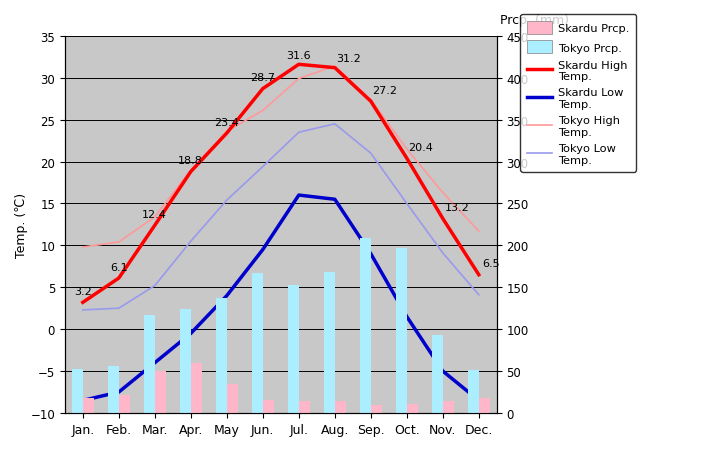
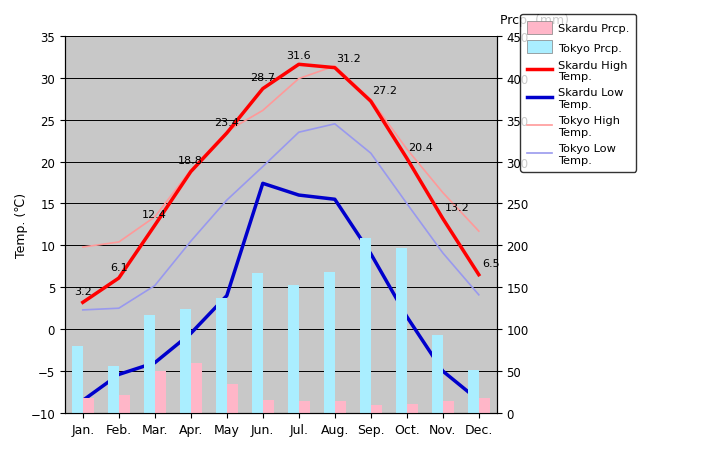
Tokyo Prcp./Jan.: 52 -> 80
Skardu Low Temp./Feb.: -7.5 -> -5.4
Skardu Low Temp./Jun.: 9.5 -> 17.4
